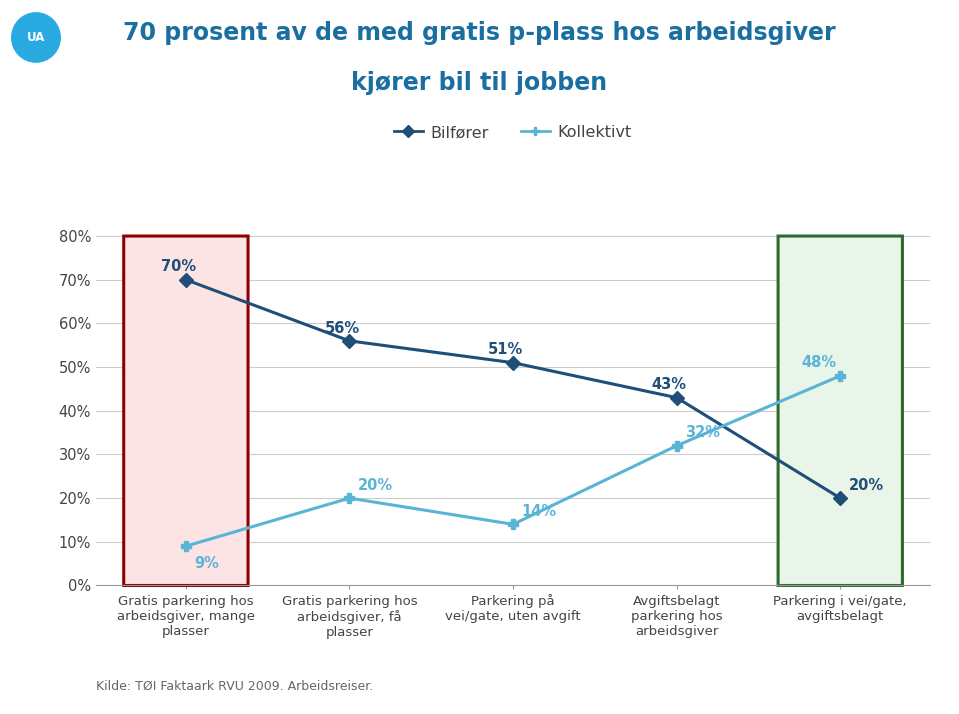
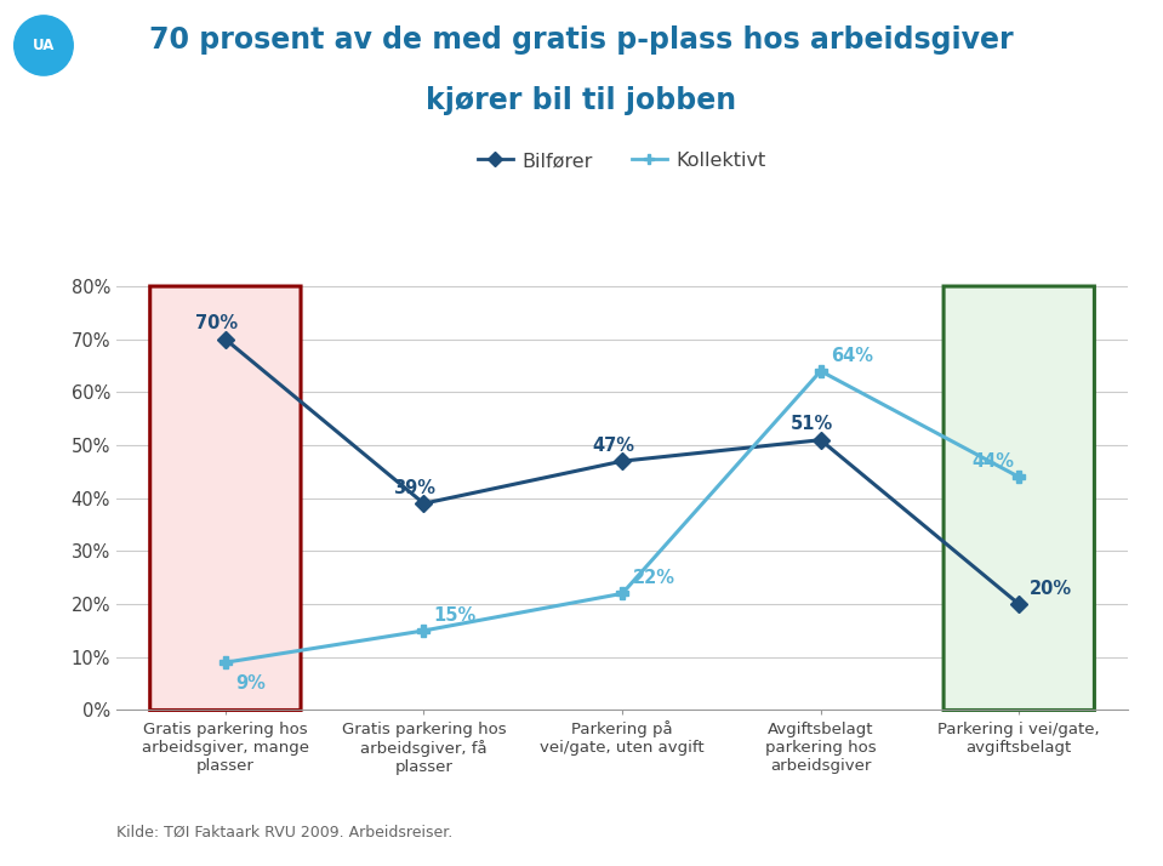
Bilfører/Gratis parkering hos arbeidsgiver, få plasser: 56% -> 39%
Kollektivt/Gratis parkering hos arbeidsgiver, få plasser: 20% -> 15%
Bilfører/Parkering på vei/gate, uten avgift: 51% -> 47%
Kollektivt/Parkering på vei/gate, uten avgift: 14% -> 22%
Bilfører/Avgiftsbelagt parkering hos arbeidsgiver: 43% -> 51%
Kollektivt/Avgiftsbelagt parkering hos arbeidsgiver: 32% -> 64%
Kollektivt/Parkering i vei/gate, avgiftsbelagt: 48% -> 44%
